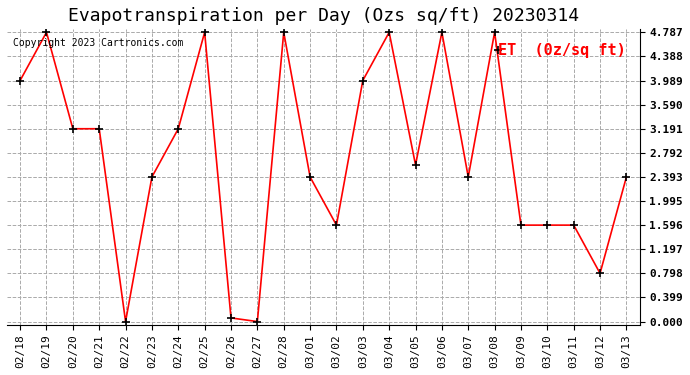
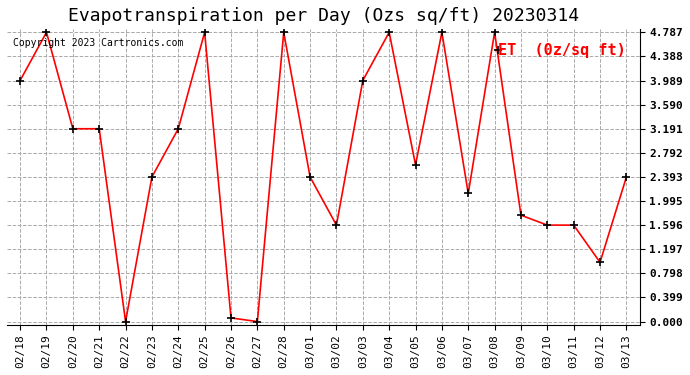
03/07: 2.39 -> 2.12
03/09: 1.60 -> 1.76
03/12: 0.80 -> 0.98
